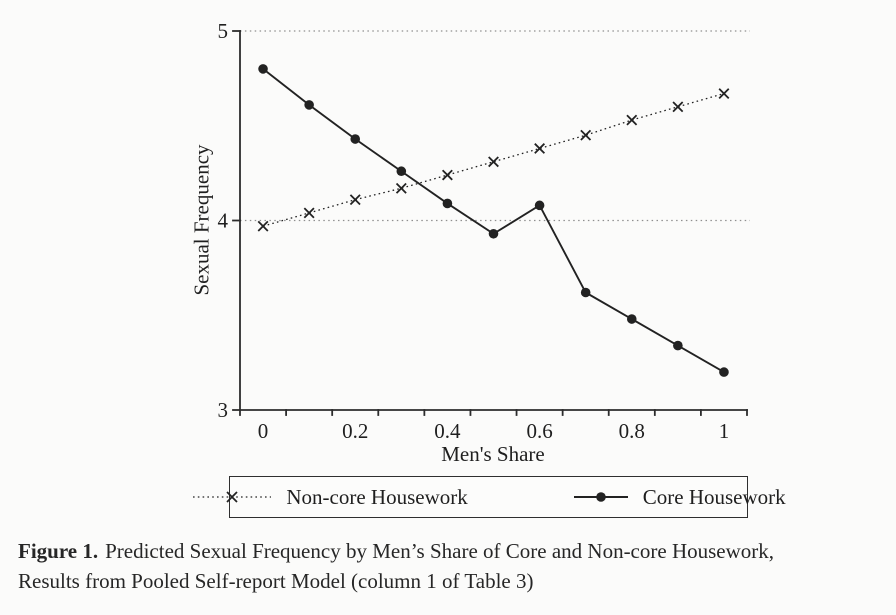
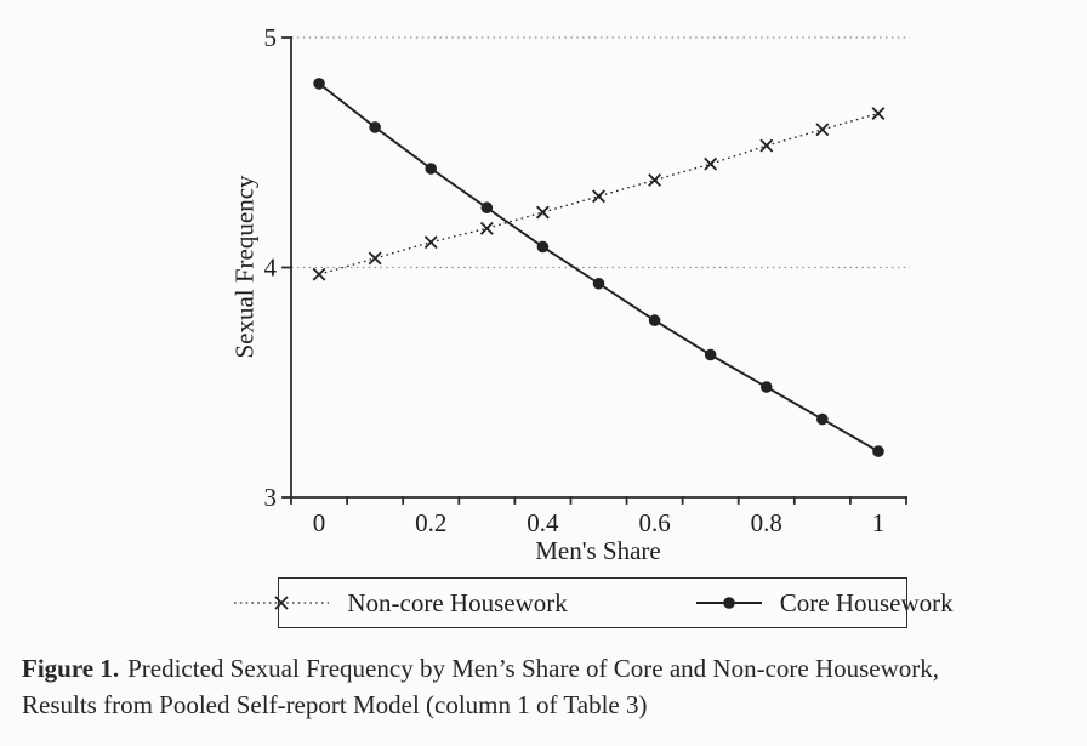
Core Housework/0.6: 4.08 -> 3.77
